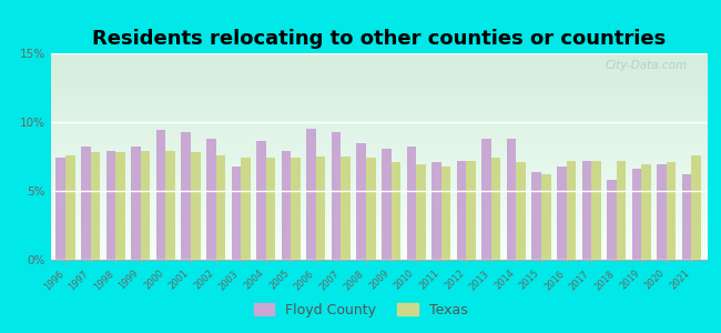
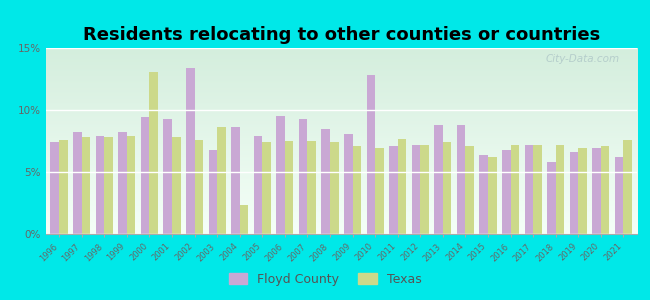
Texas/2000: 7.9% -> 13.1%
Floyd County/2002: 8.8% -> 13.4%
Texas/2003: 7.4% -> 8.6%
Texas/2004: 7.4% -> 2.3%
Floyd County/2010: 8.2% -> 12.8%
Texas/2011: 6.8% -> 7.7%
